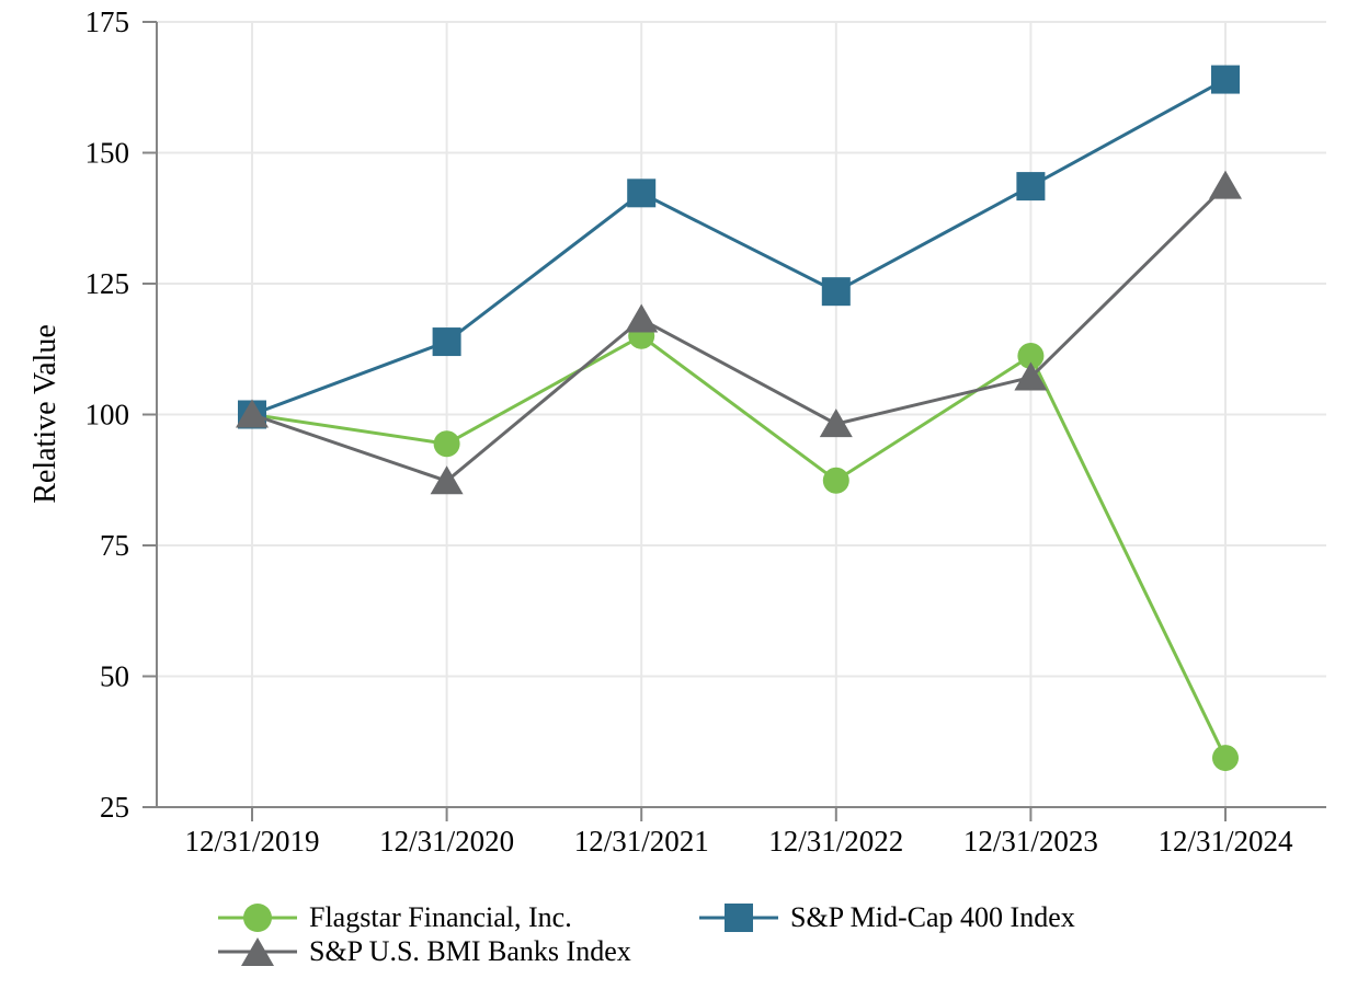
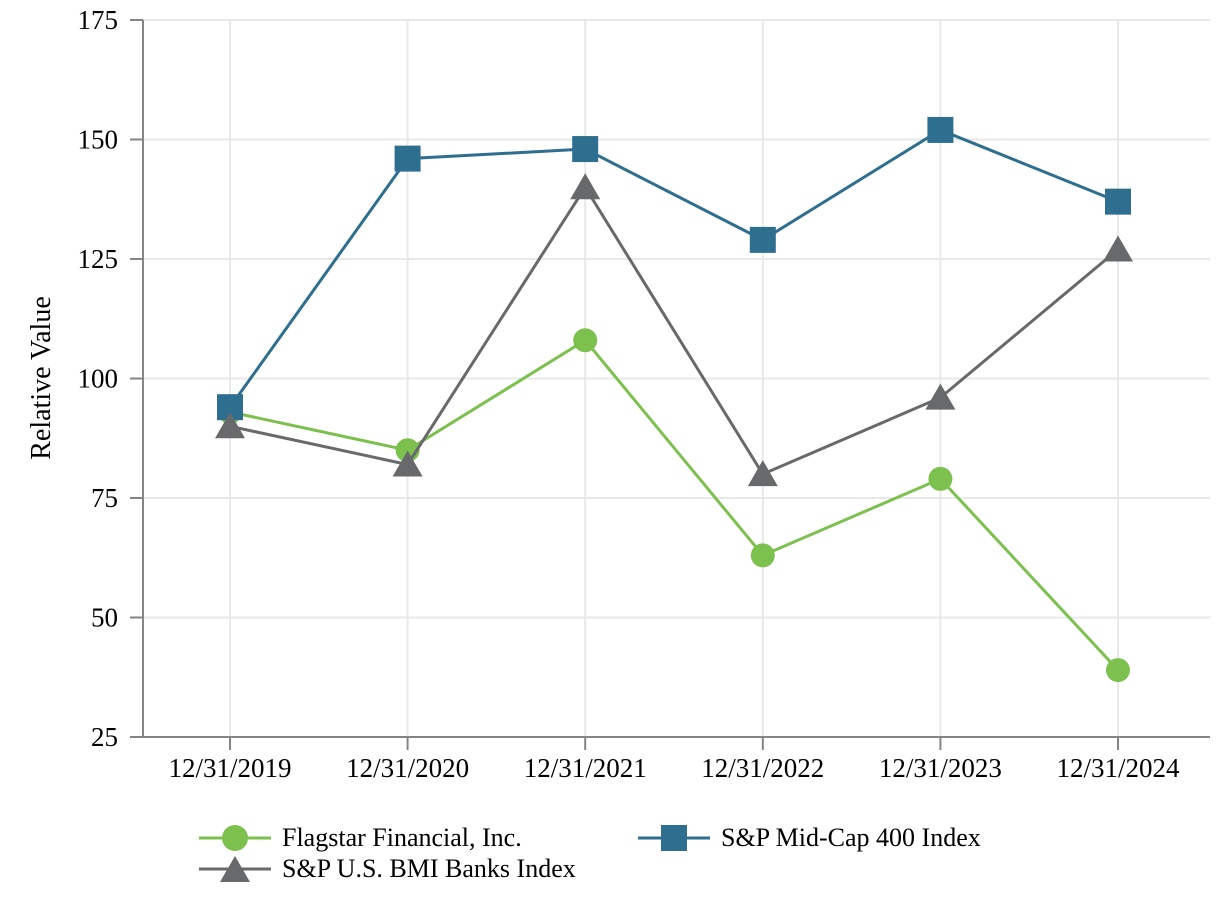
Flagstar Financial, Inc./12/31/2019: 100 -> 93
S&P Mid-Cap 400 Index/12/31/2019: 100 -> 94
S&P U.S. BMI Banks Index/12/31/2019: 100 -> 90
Flagstar Financial, Inc./12/31/2020: 94 -> 85
S&P Mid-Cap 400 Index/12/31/2020: 114 -> 146
S&P U.S. BMI Banks Index/12/31/2020: 87 -> 82
Flagstar Financial, Inc./12/31/2021: 115 -> 108
S&P Mid-Cap 400 Index/12/31/2021: 142 -> 148
S&P U.S. BMI Banks Index/12/31/2021: 118 -> 140
Flagstar Financial, Inc./12/31/2022: 87 -> 63
S&P Mid-Cap 400 Index/12/31/2022: 124 -> 129
S&P U.S. BMI Banks Index/12/31/2022: 98 -> 80
Flagstar Financial, Inc./12/31/2023: 111 -> 79
S&P Mid-Cap 400 Index/12/31/2023: 144 -> 152
S&P U.S. BMI Banks Index/12/31/2023: 107 -> 96
Flagstar Financial, Inc./12/31/2024: 34 -> 39
S&P Mid-Cap 400 Index/12/31/2024: 164 -> 137
S&P U.S. BMI Banks Index/12/31/2024: 144 -> 127
